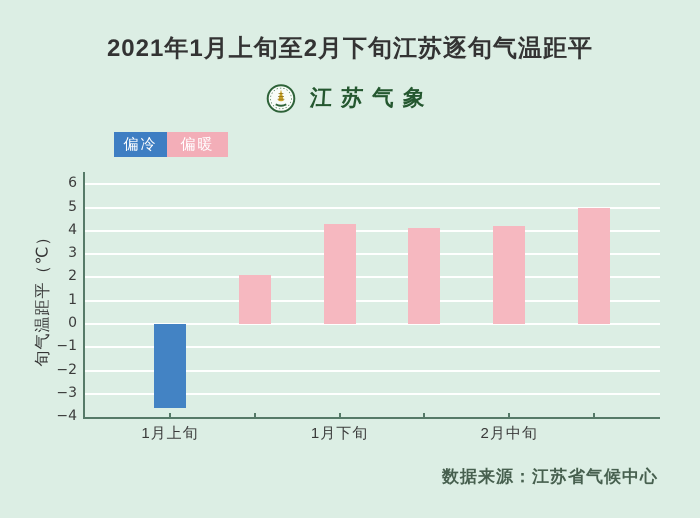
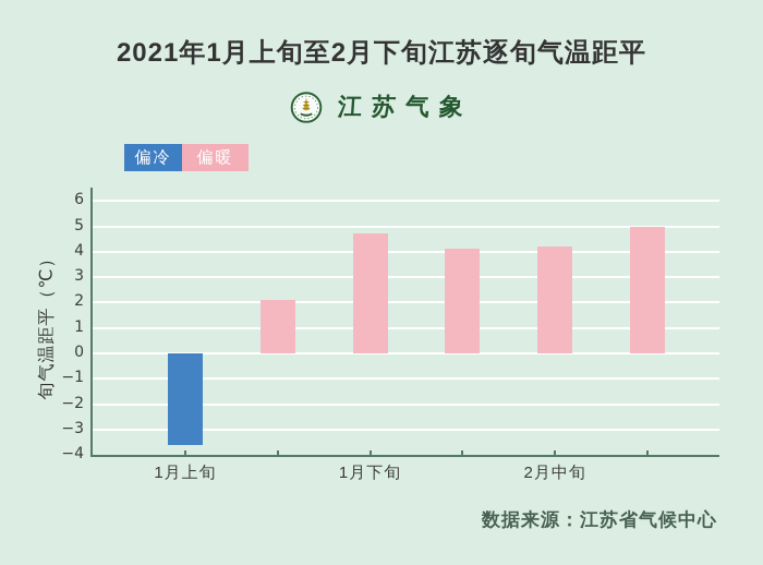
1月下旬: 4.3 -> 4.7
